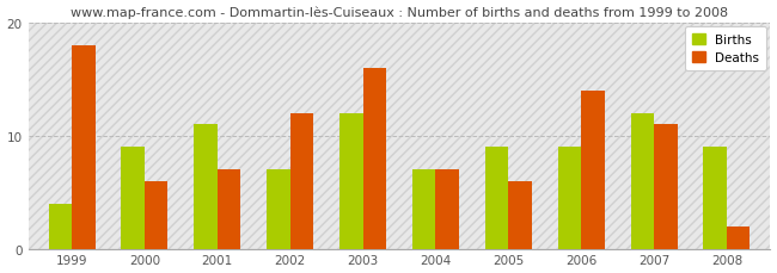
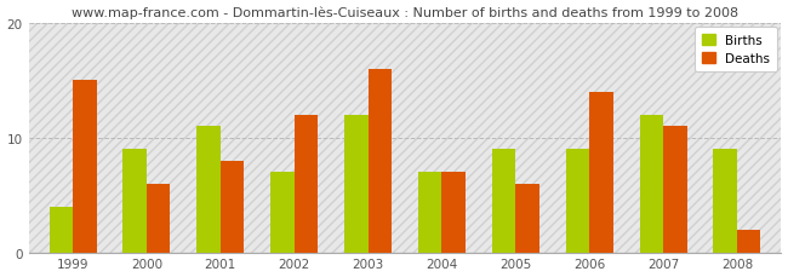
Deaths/1999: 18 -> 15
Deaths/2001: 7 -> 8
